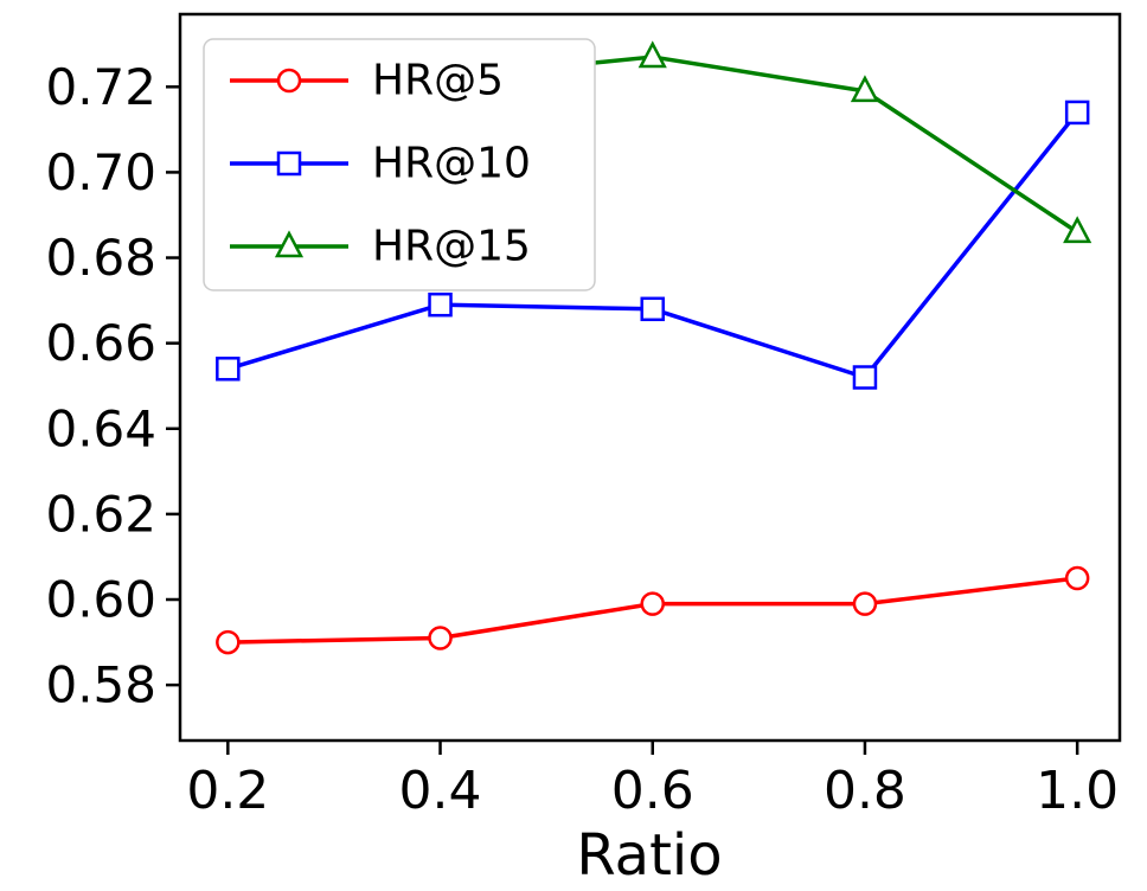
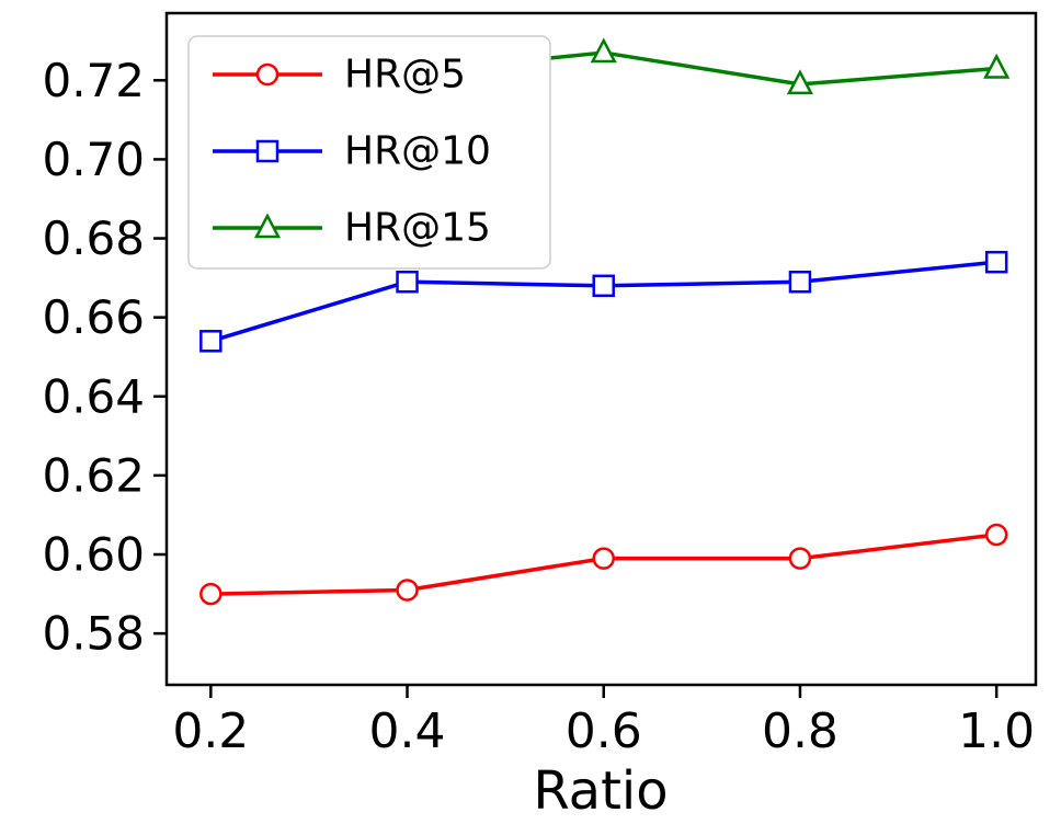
HR@10/0.8: 0.652 -> 0.669
HR@10/1.0: 0.714 -> 0.674
HR@15/1.0: 0.686 -> 0.723
